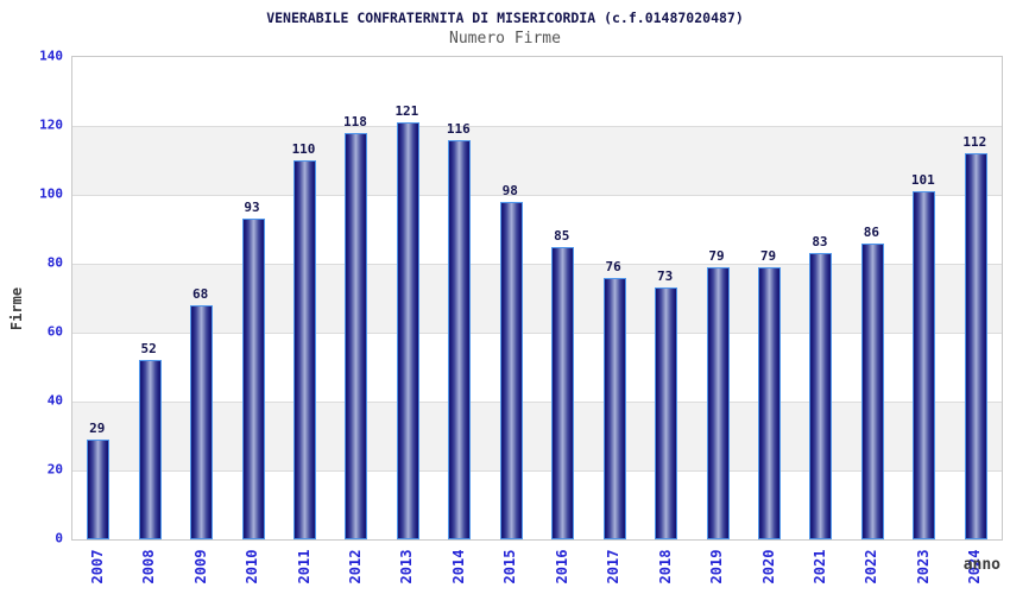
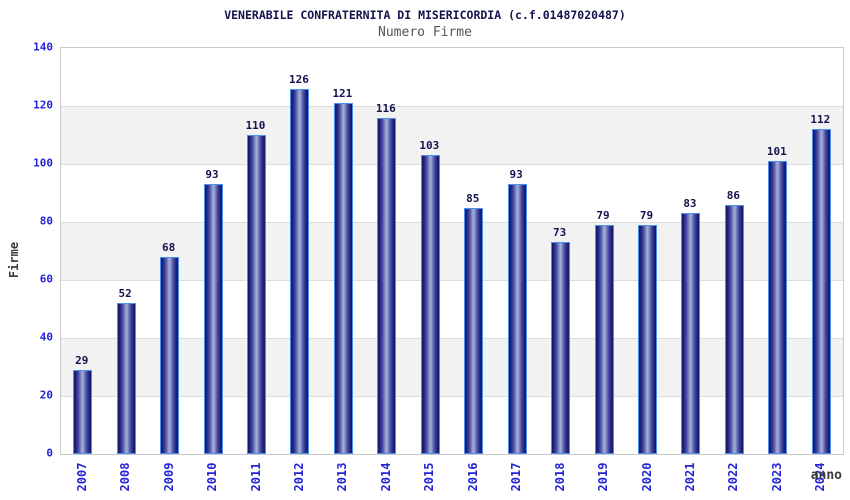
2012: 118 -> 126
2015: 98 -> 103
2017: 76 -> 93
